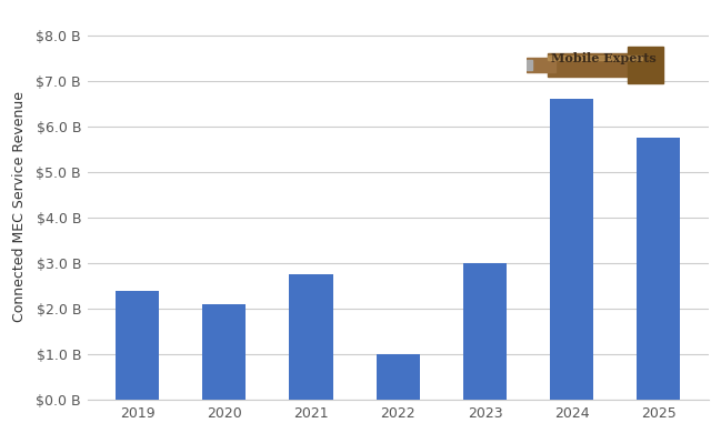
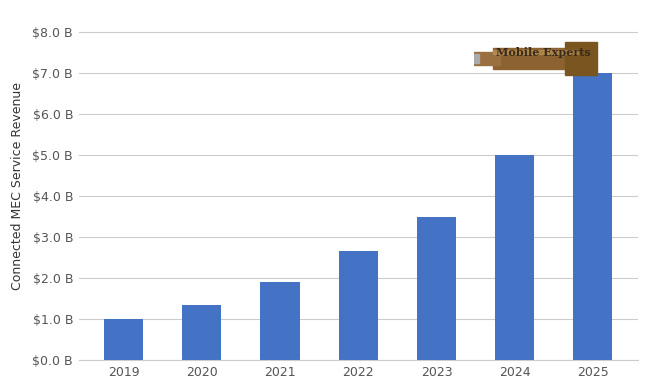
2019: $2.40 B -> $1.00 B
2020: $2.10 B -> $1.35 B
2021: $2.75 B -> $1.90 B
2022: $1.00 B -> $2.65 B
2023: $3.00 B -> $3.50 B
2024: $6.60 B -> $5.00 B
2025: $5.75 B -> $7.00 B
